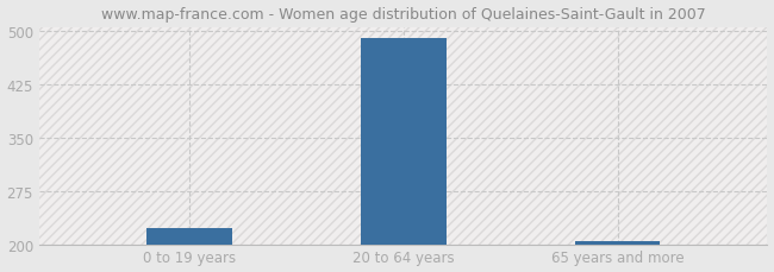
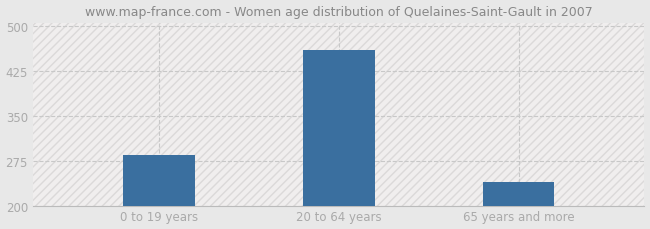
0 to 19 years: 222 -> 284
20 to 64 years: 489 -> 460
65 years and more: 205 -> 240
